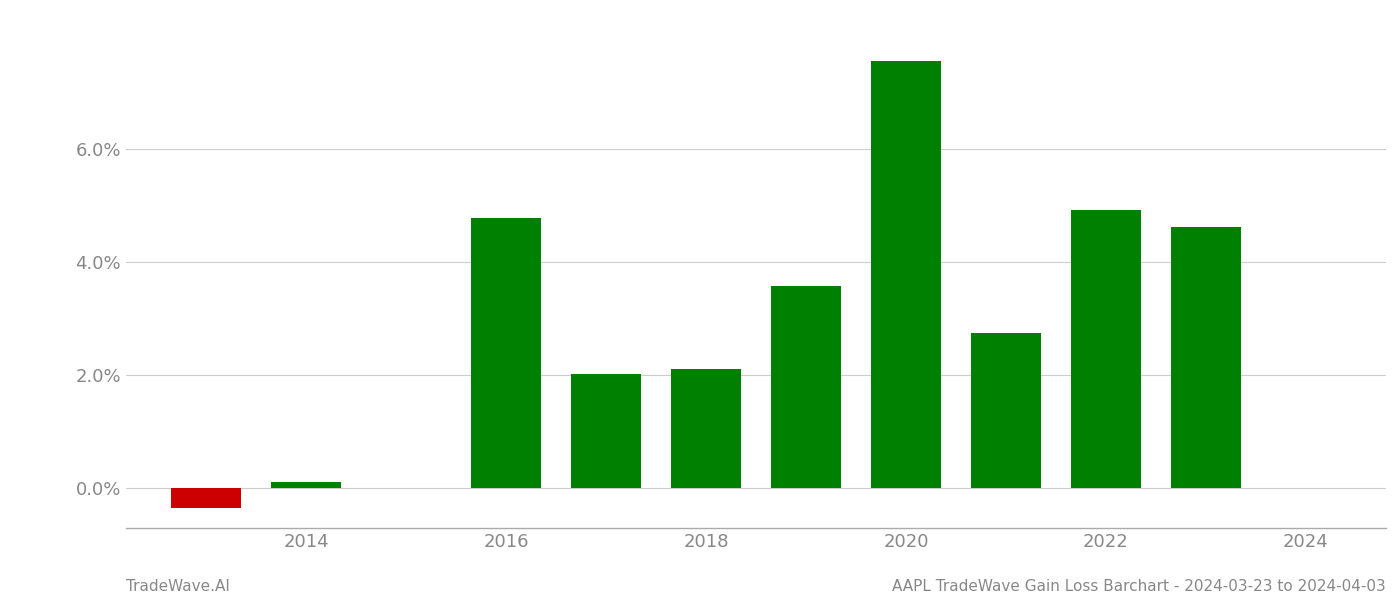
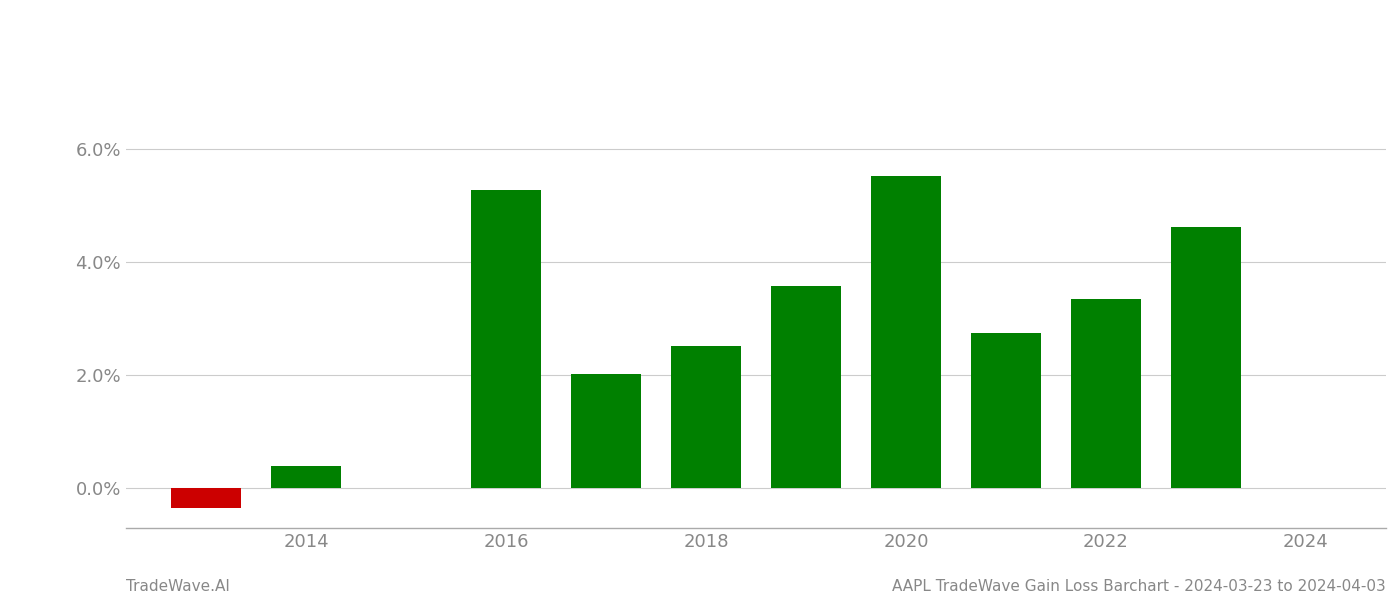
2014: 0.12% -> 0.40%
2016: 4.78% -> 5.26%
2018: 2.10% -> 2.52%
2020: 7.55% -> 5.52%
2022: 4.92% -> 3.34%
